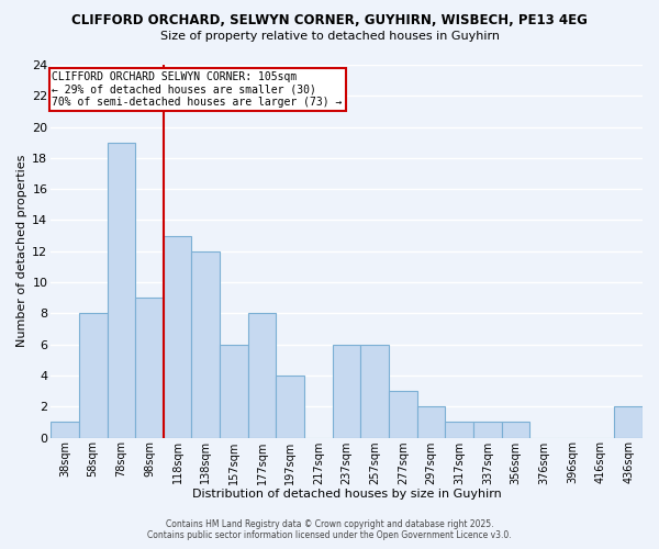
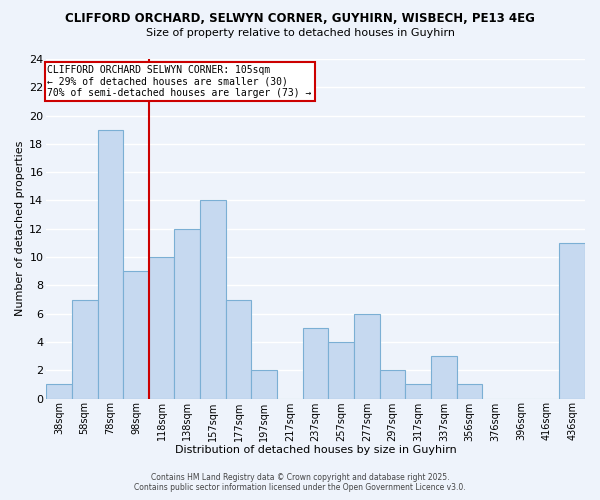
58sqm: 8 -> 7
118sqm: 13 -> 10
157sqm: 6 -> 14
177sqm: 8 -> 7
197sqm: 4 -> 2
237sqm: 6 -> 5
257sqm: 6 -> 4
277sqm: 3 -> 6
337sqm: 1 -> 3
436sqm: 2 -> 11
